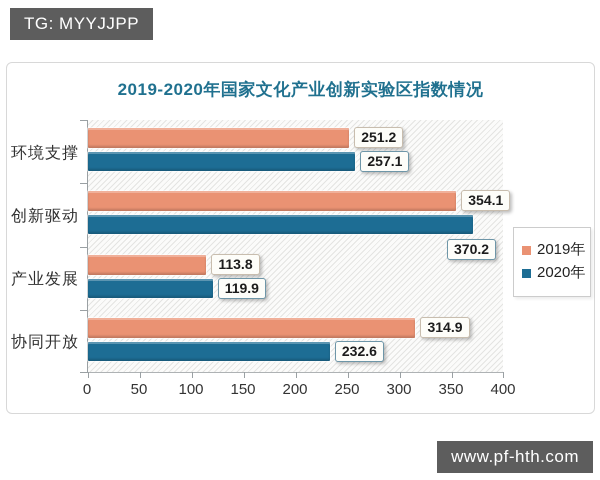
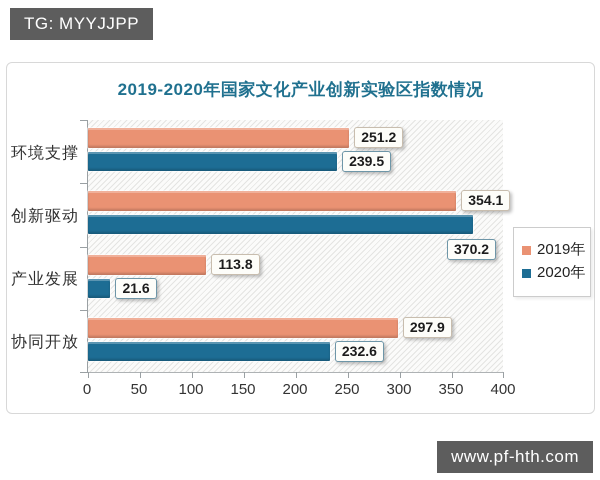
2020年/环境支撑: 257.1 -> 239.5
2020年/产业发展: 119.9 -> 21.6
2019年/协同开放: 314.9 -> 297.9
